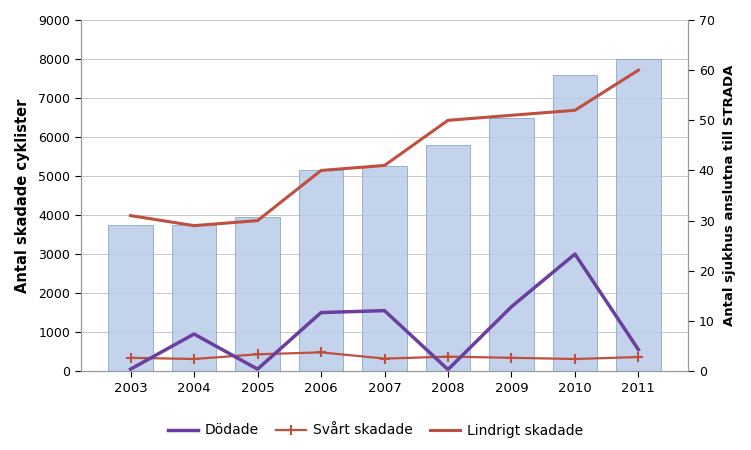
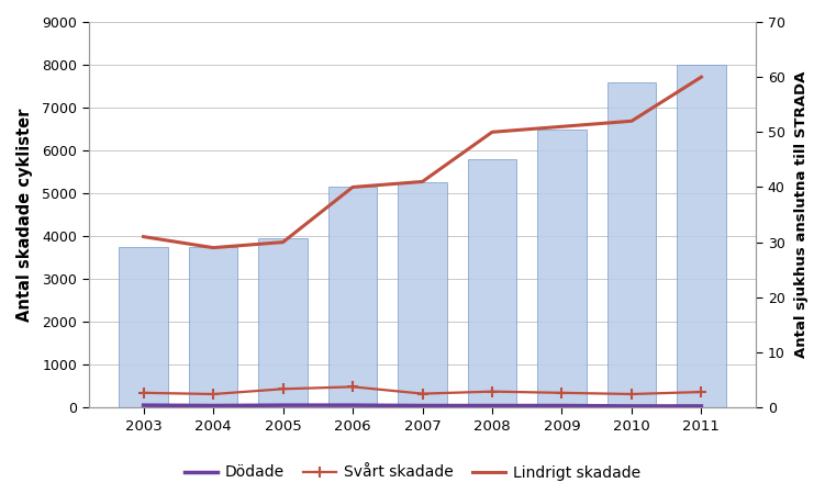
Dödade/2004: 950 -> 40
Dödade/2006: 1500 -> 50
Dödade/2007: 1550 -> 40
Dödade/2009: 1650 -> 40
Dödade/2010: 3000 -> 30
Dödade/2011: 550 -> 30
